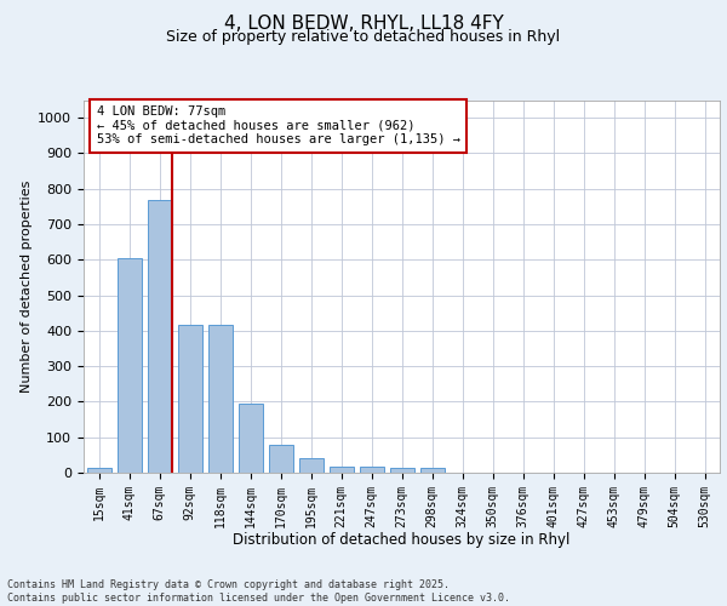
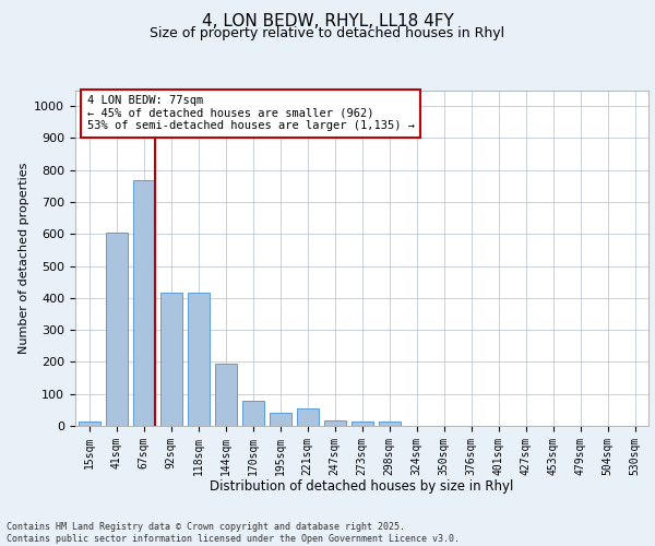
221sqm: 18 -> 55
